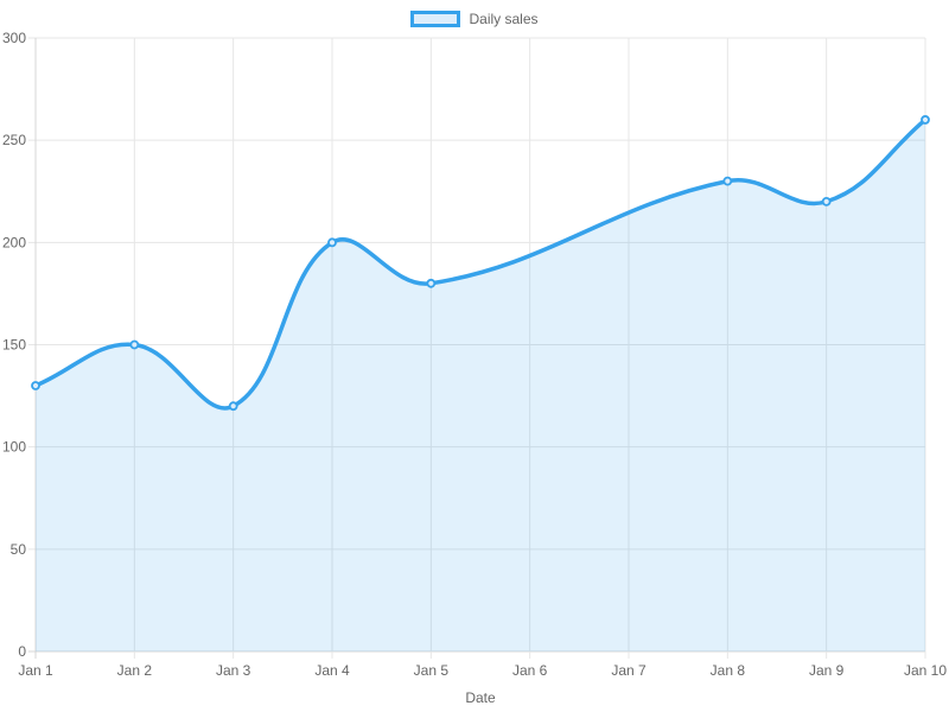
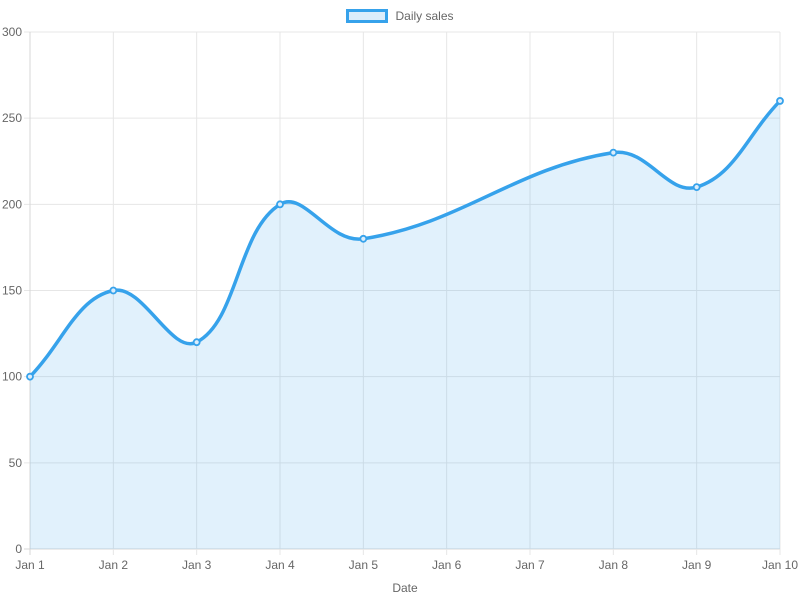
Jan 1: 130 -> 100
Jan 9: 220 -> 210
